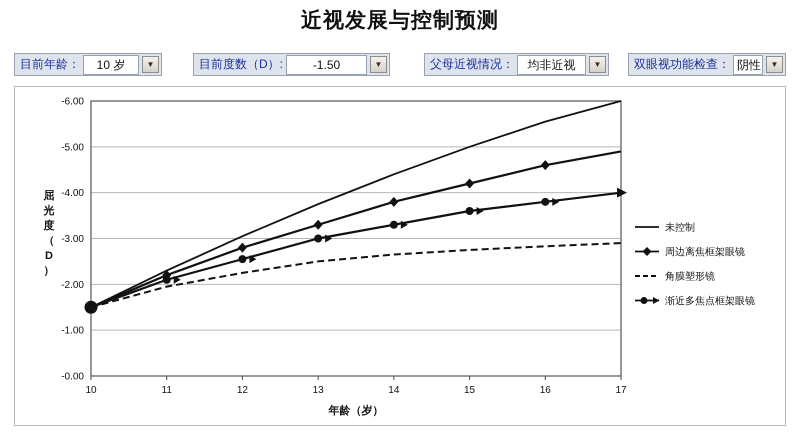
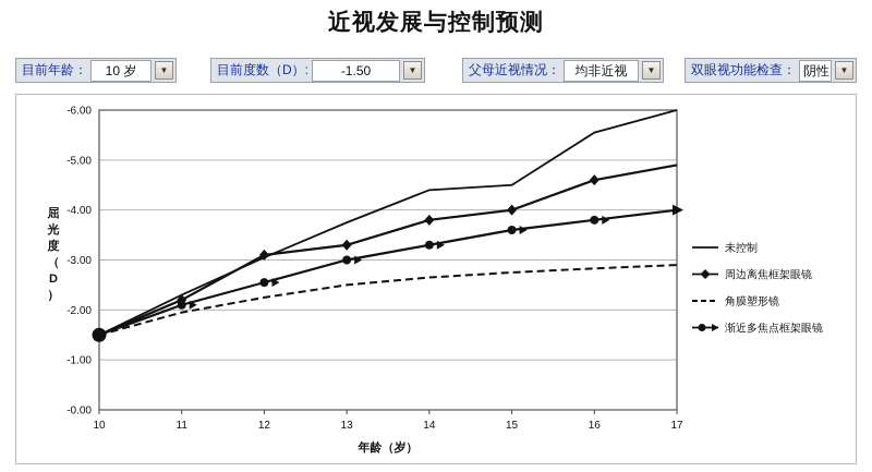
周边离焦框架眼镜/12: -2.8 -> -3.1
未控制/15: -5.0 -> -4.5
周边离焦框架眼镜/15: -4.2 -> -4.0
